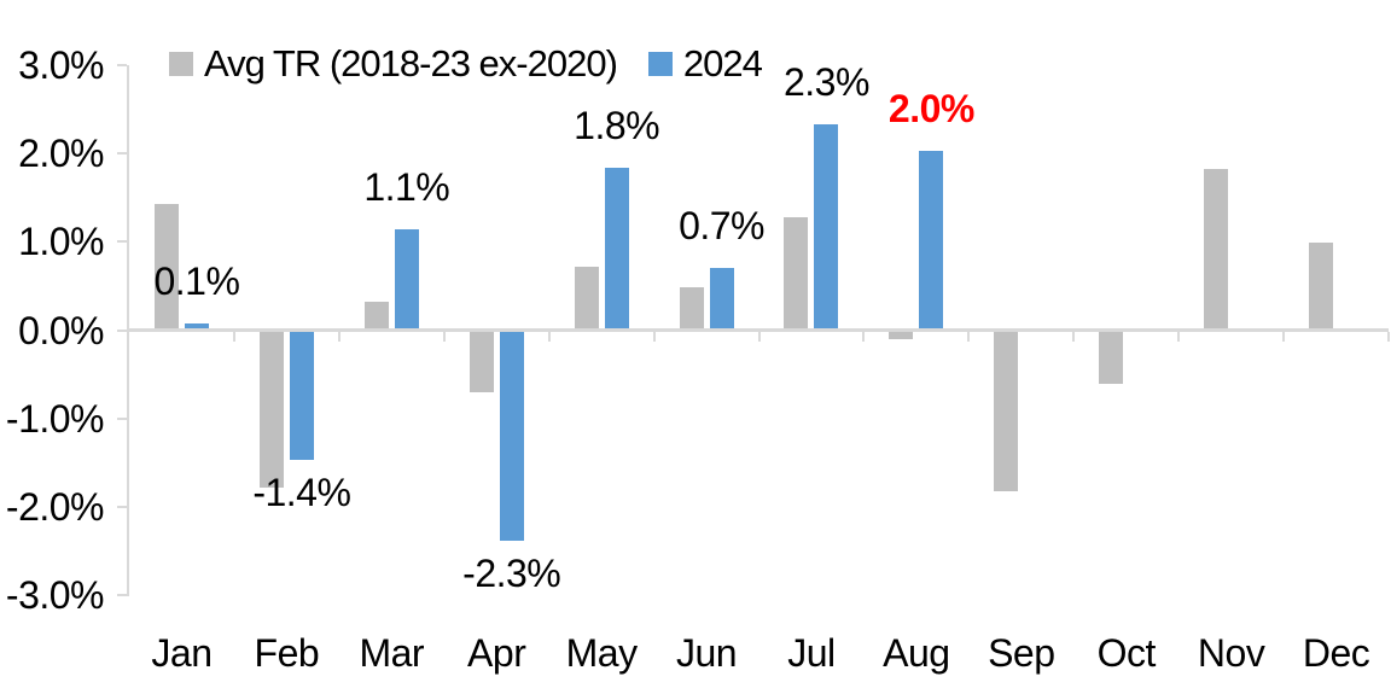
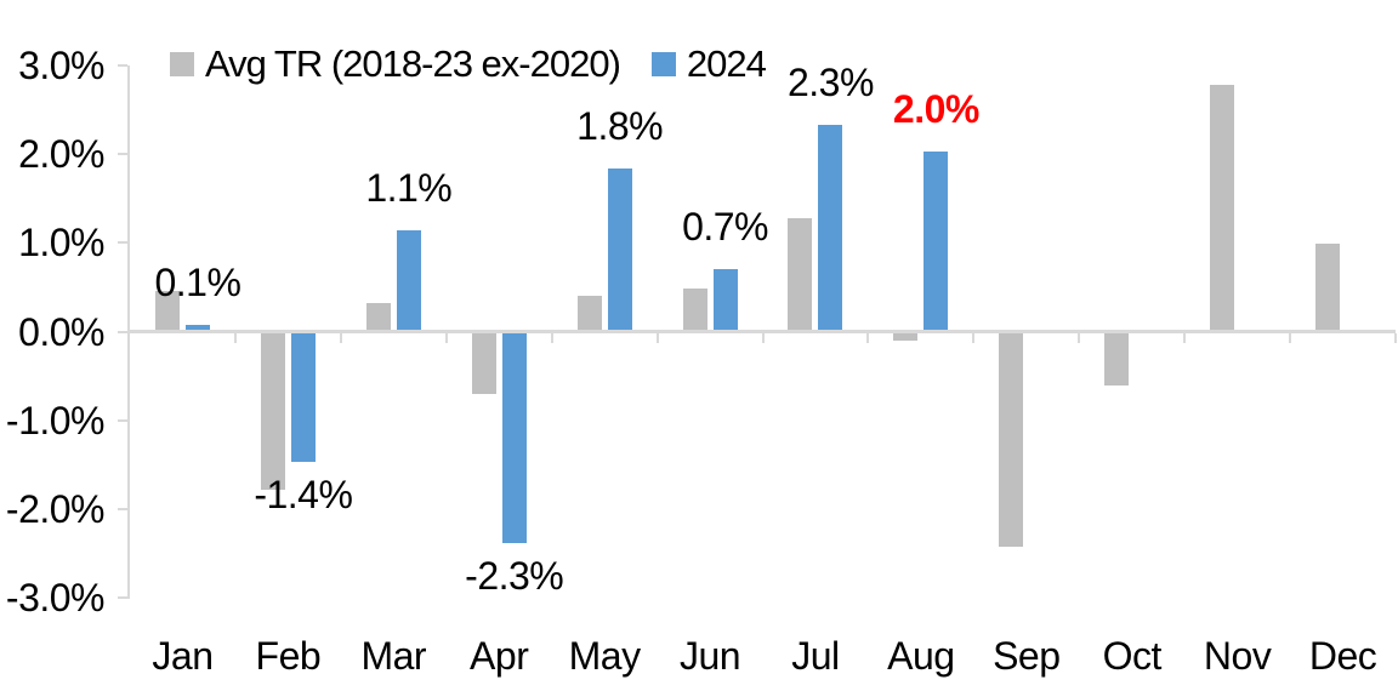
Avg TR (2018-23 ex-2020)/Jan: 1.4% -> 0.4%
Avg TR (2018-23 ex-2020)/May: 0.7% -> 0.4%
Avg TR (2018-23 ex-2020)/Sep: -1.8% -> -2.4%
Avg TR (2018-23 ex-2020)/Nov: 1.8% -> 2.8%
